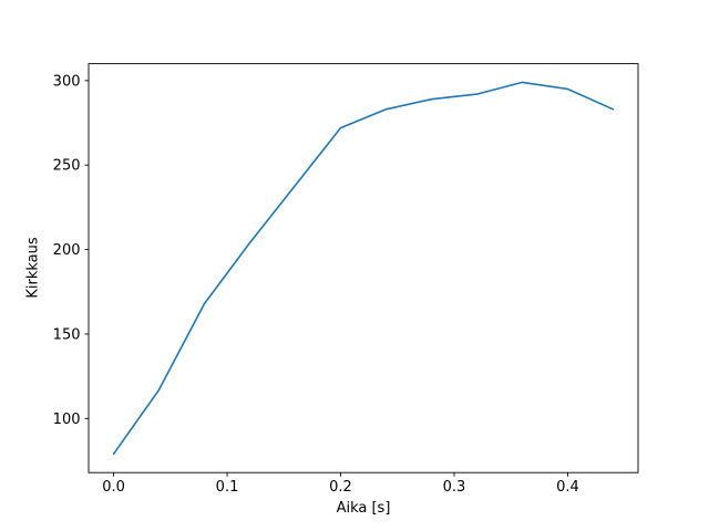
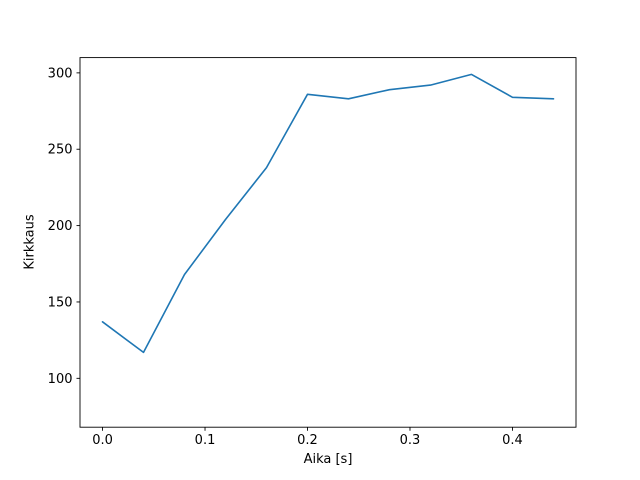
0.0: 79 -> 137
0.2: 272 -> 286
0.4: 295 -> 284
